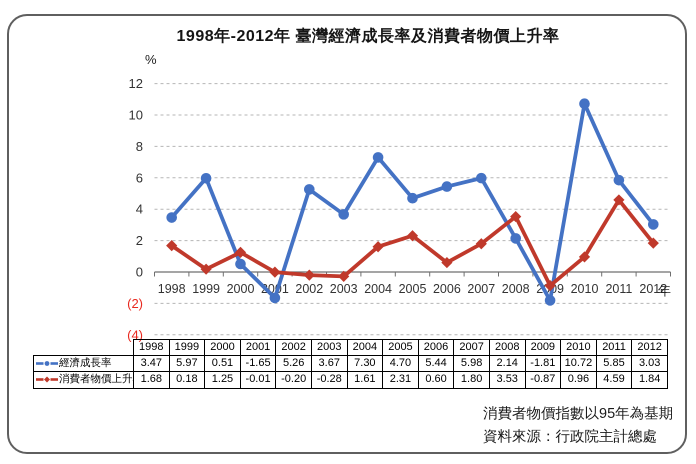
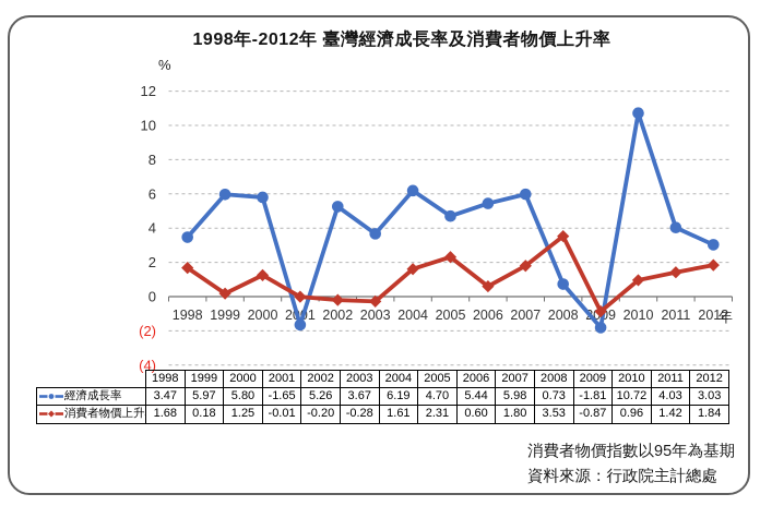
經濟成長率/2000: 0.51 -> 5.80
經濟成長率/2004: 7.30 -> 6.19
經濟成長率/2008: 2.14 -> 0.73
經濟成長率/2011: 5.85 -> 4.03
消費者物價上升率/2011: 4.59 -> 1.42
